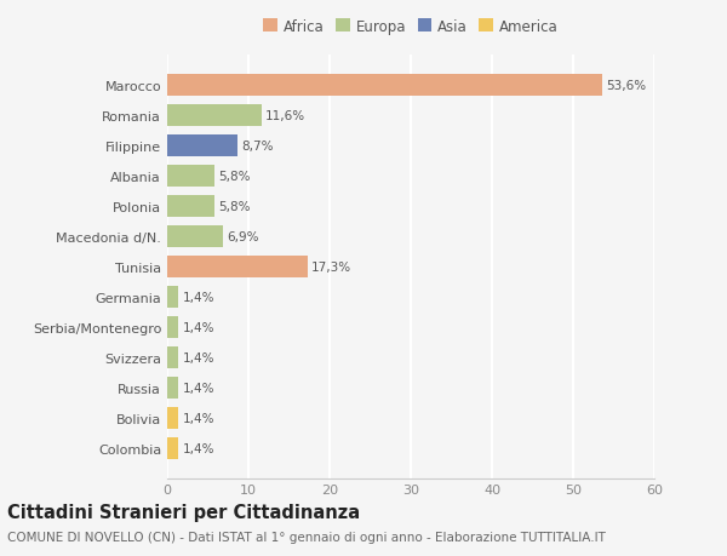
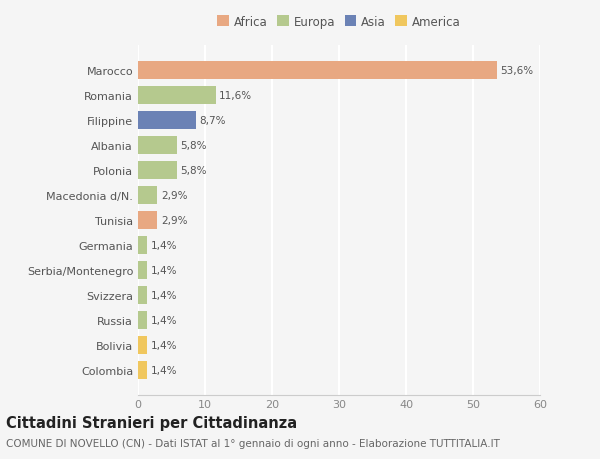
Macedonia d/N.: 6,9% -> 2,9%
Tunisia: 17,3% -> 2,9%
